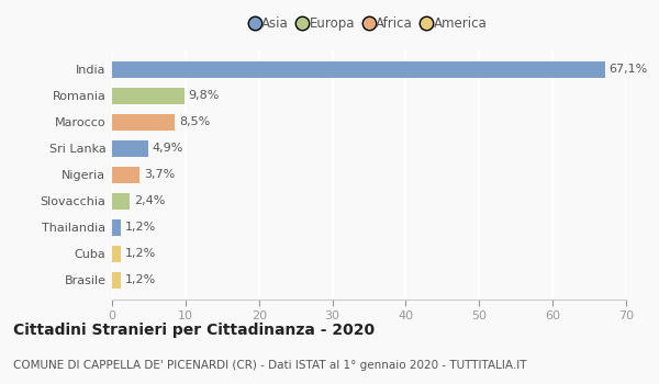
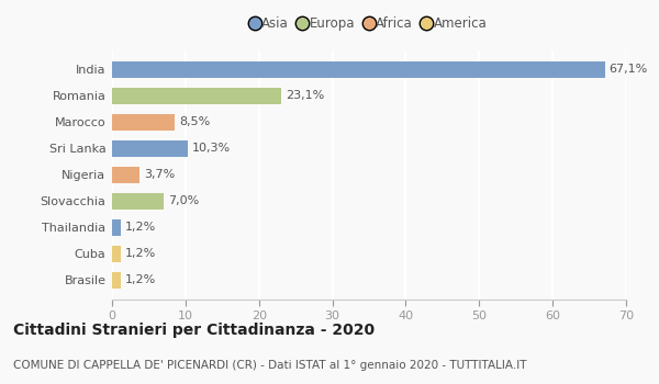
Romania: 9,8% -> 23,1%
Sri Lanka: 4,9% -> 10,3%
Slovacchia: 2,4% -> 7,0%
